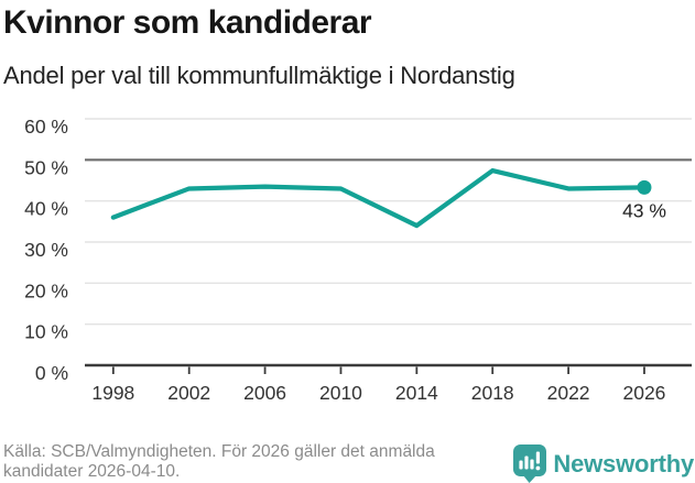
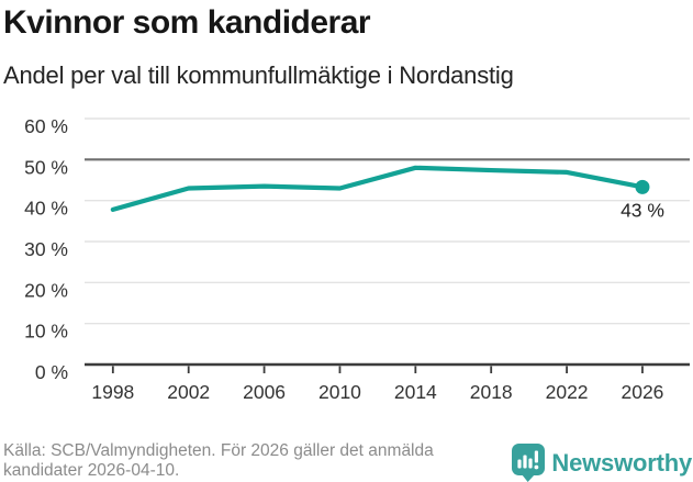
1998: 36% -> 38%
2014: 34% -> 48%
2022: 43% -> 47%
